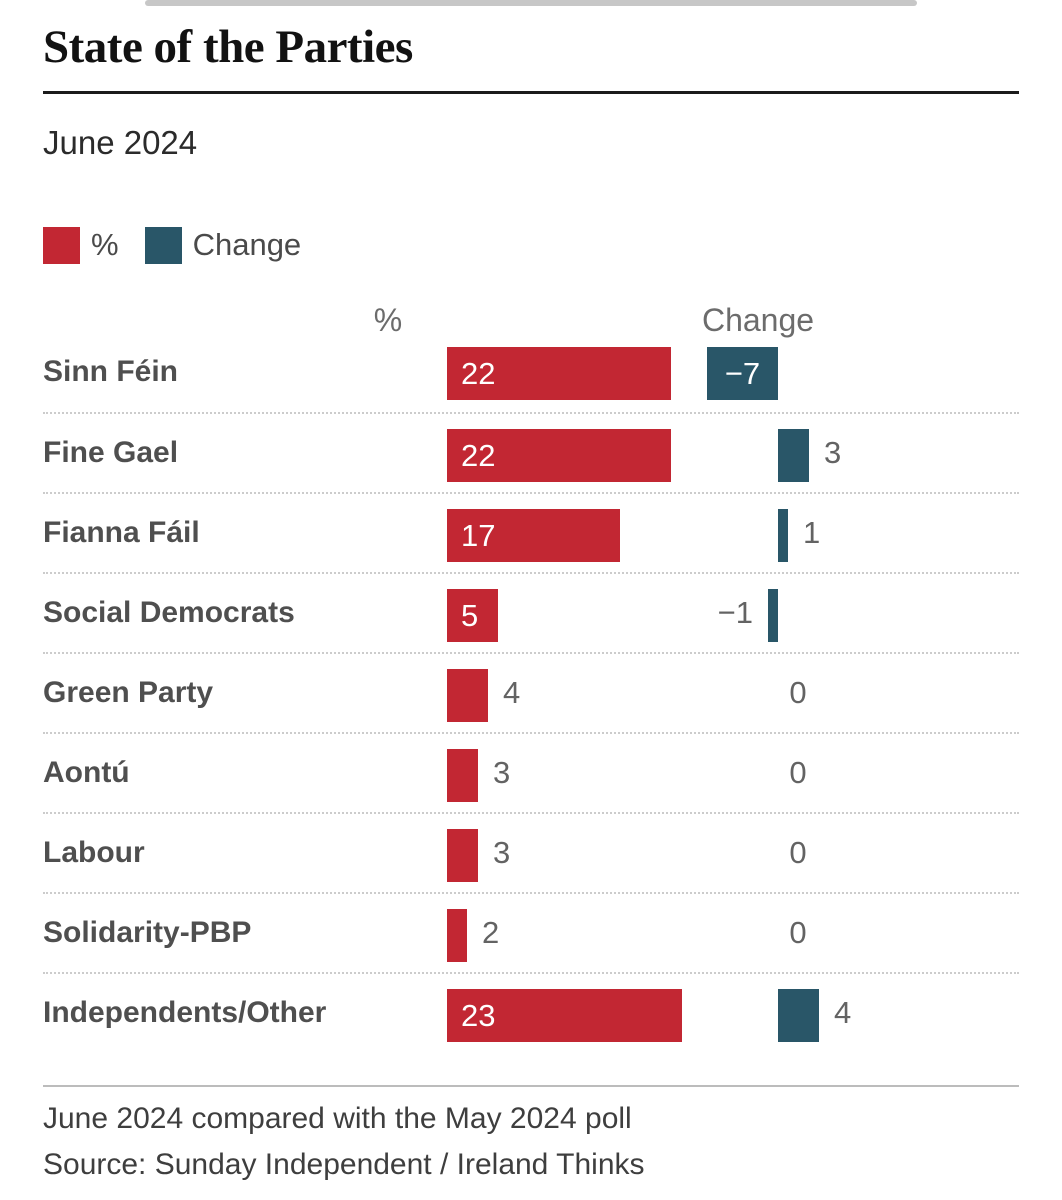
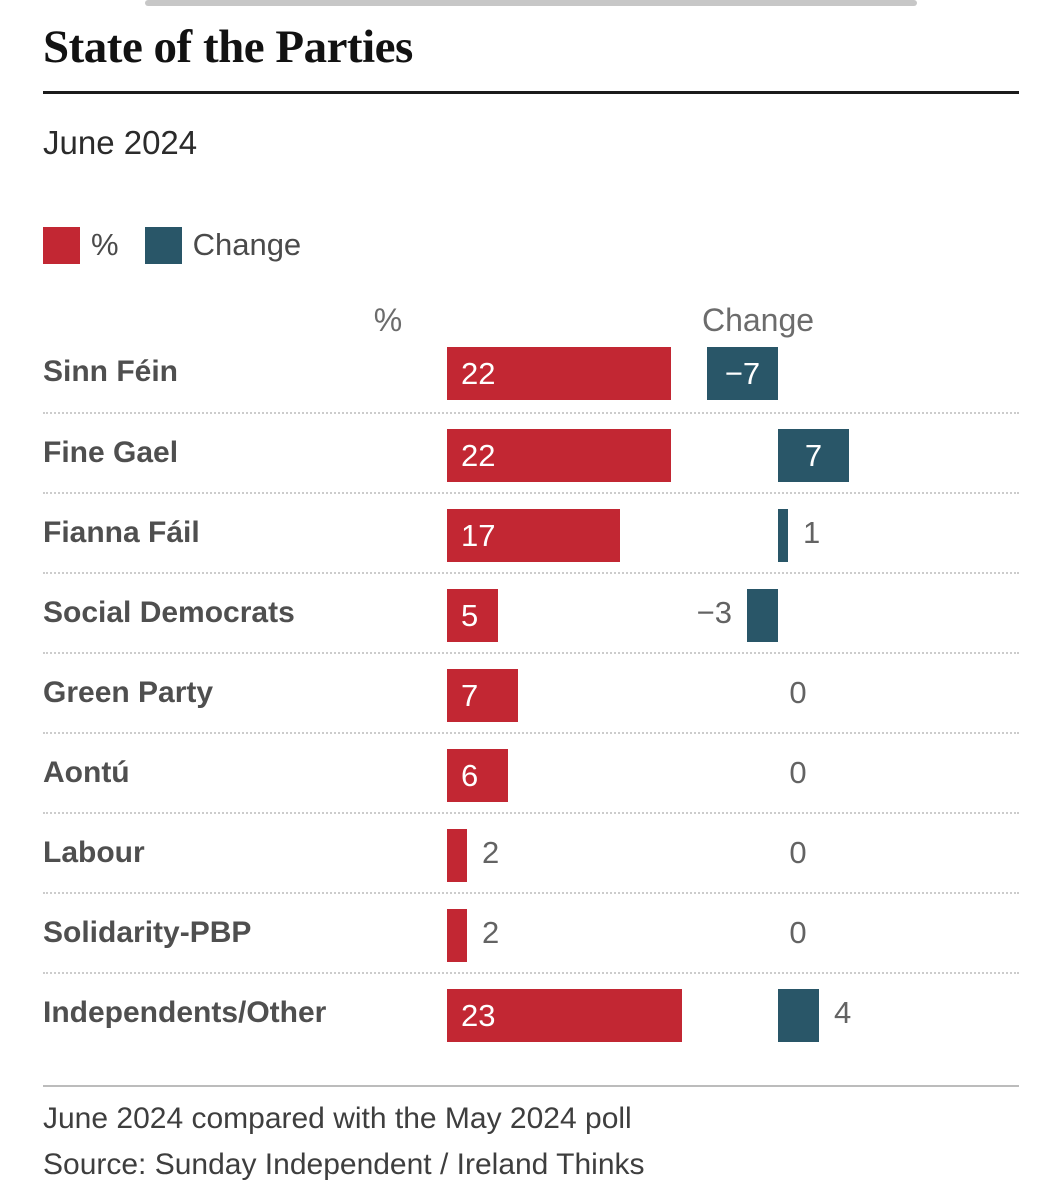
Change/Fine Gael: 3 -> 7
Change/Social Democrats: −1 -> −3
%/Green Party: 4 -> 7
%/Aontú: 3 -> 6
%/Labour: 3 -> 2
